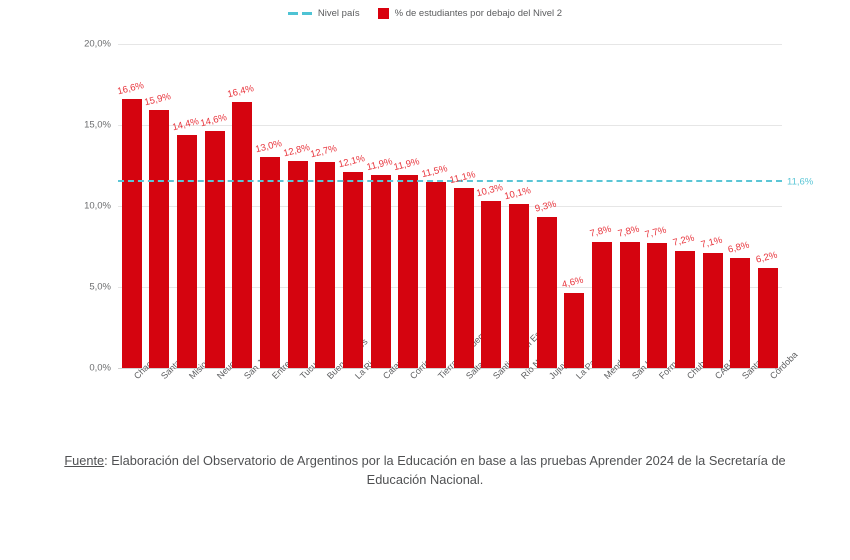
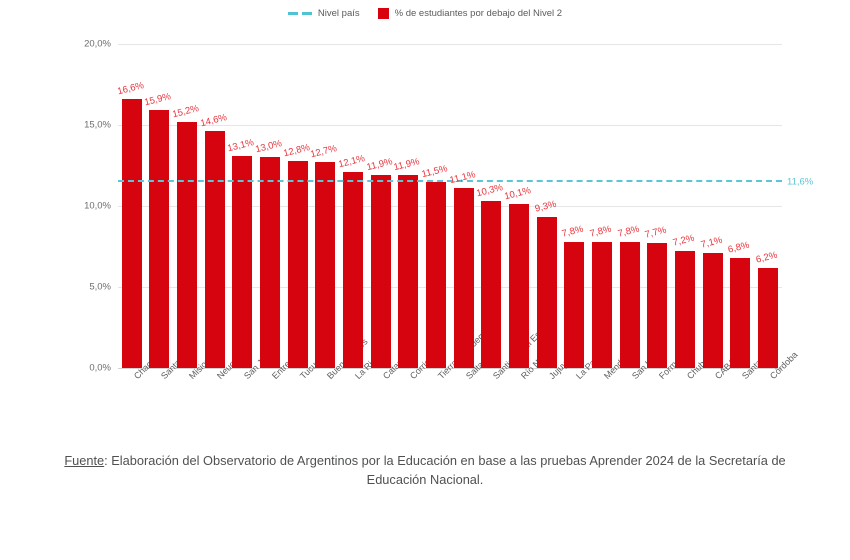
Misiones: 14,4% -> 15,2%
San Juan: 16,4% -> 13,1%
La Pampa: 4,6% -> 7,8%
